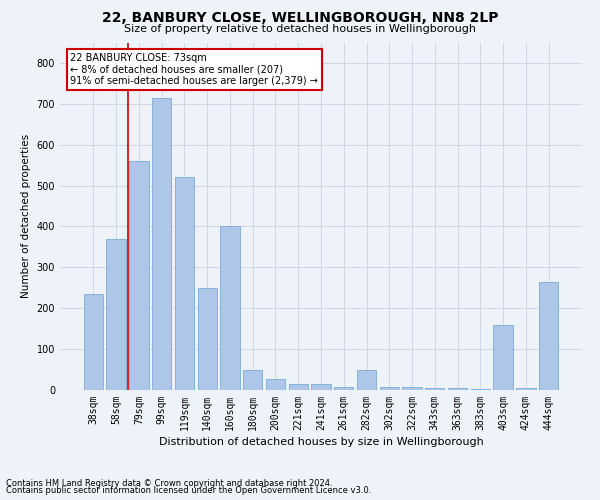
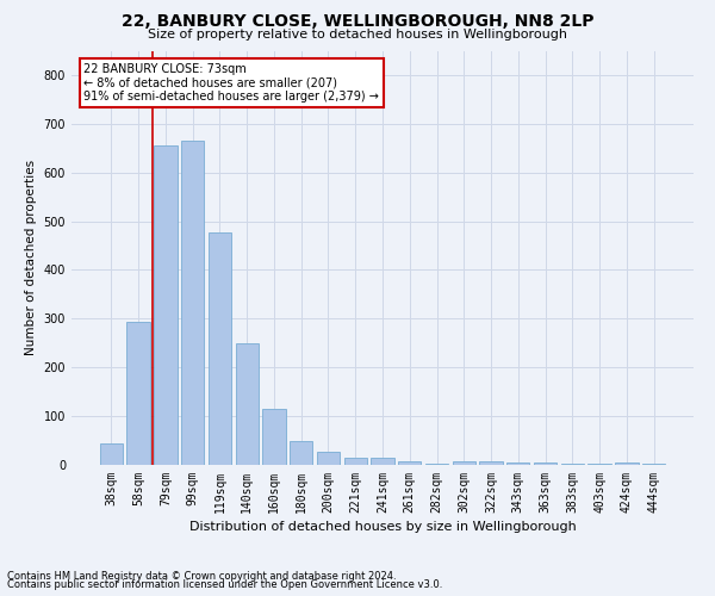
38sqm: 235 -> 45
58sqm: 370 -> 293
79sqm: 560 -> 655
99sqm: 715 -> 665
119sqm: 520 -> 478
160sqm: 400 -> 115
282sqm: 50 -> 2
403sqm: 160 -> 2
444sqm: 265 -> 2
